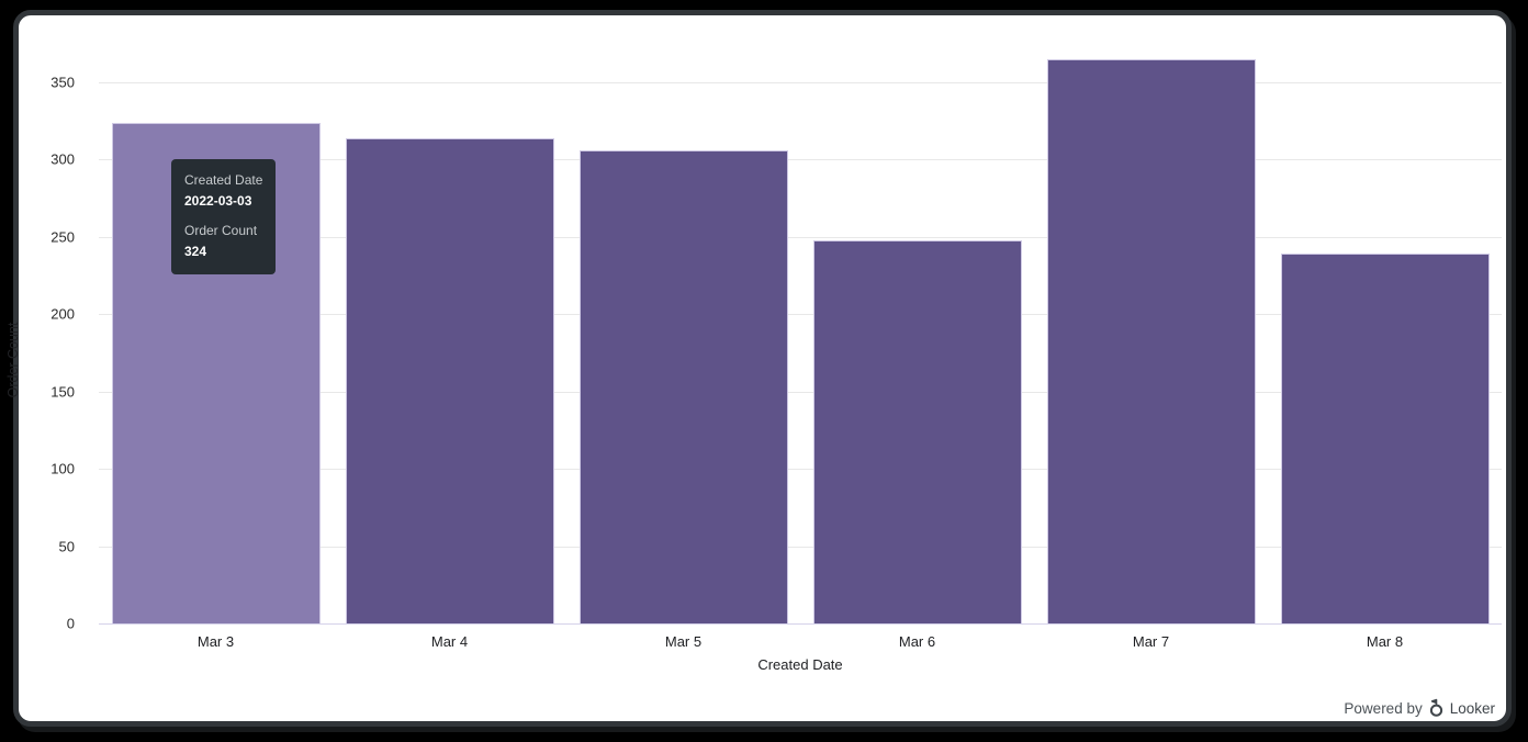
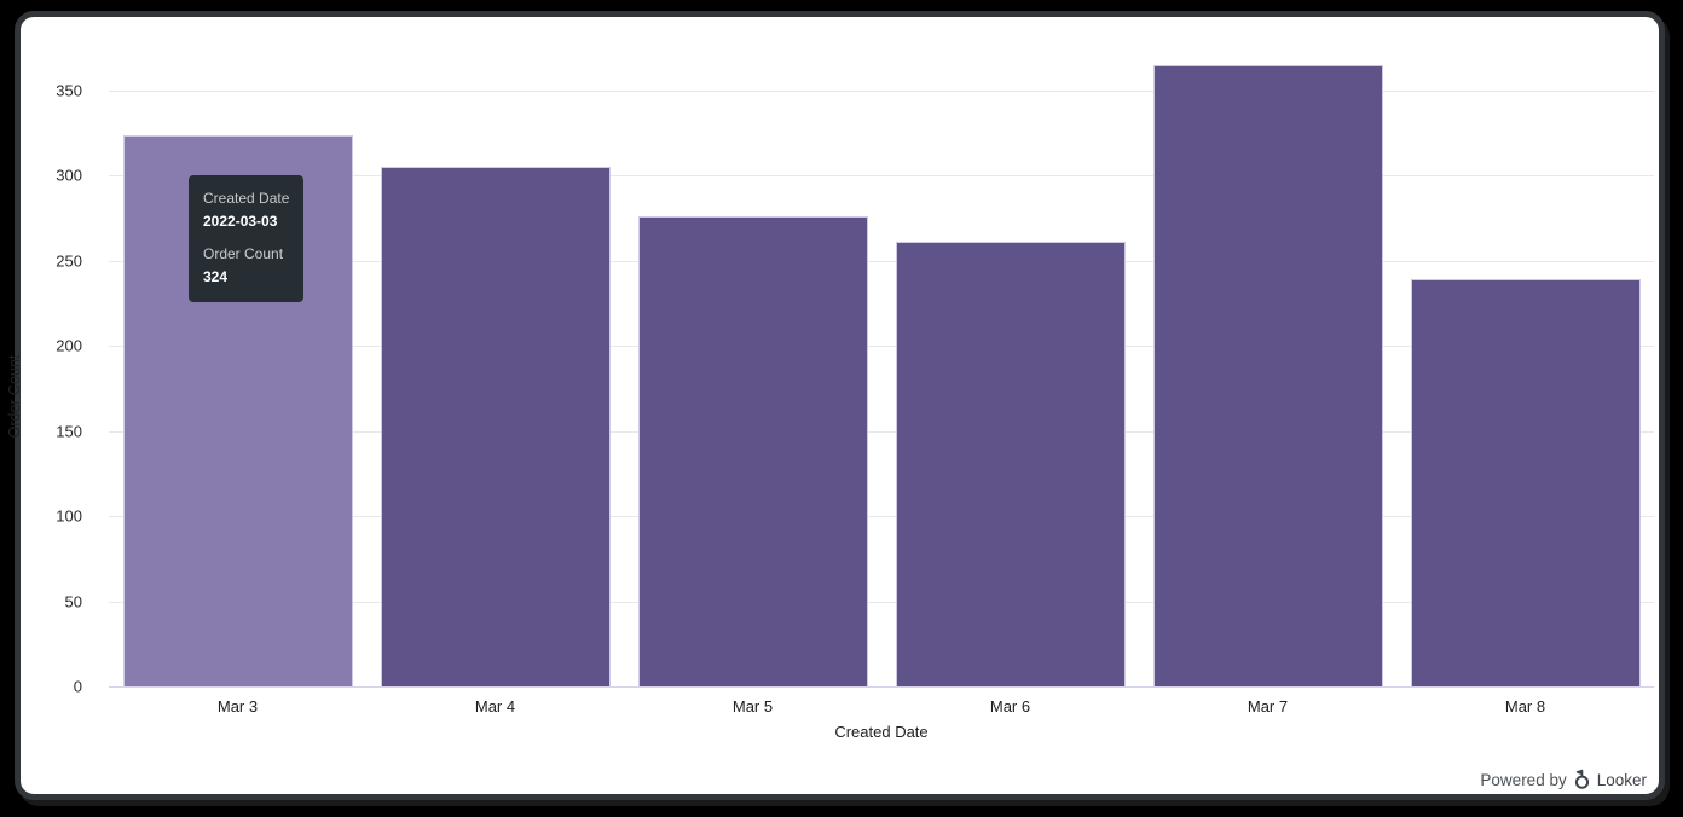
Mar 4: 314 -> 305
Mar 5: 306 -> 276
Mar 6: 248 -> 261
